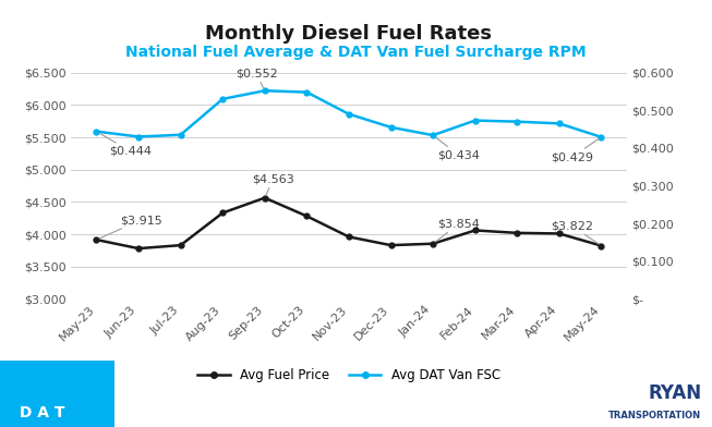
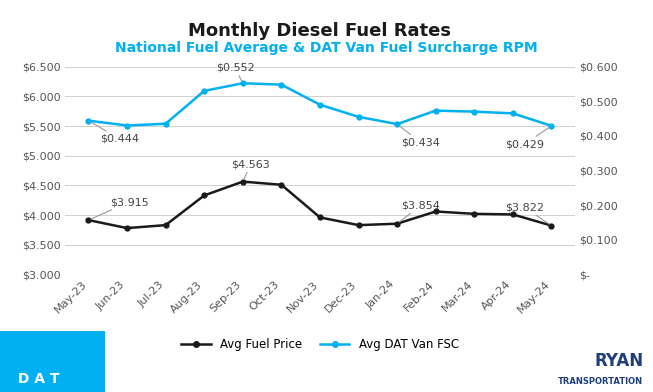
Avg Fuel Price/Oct-23: $4.28 -> $4.51
